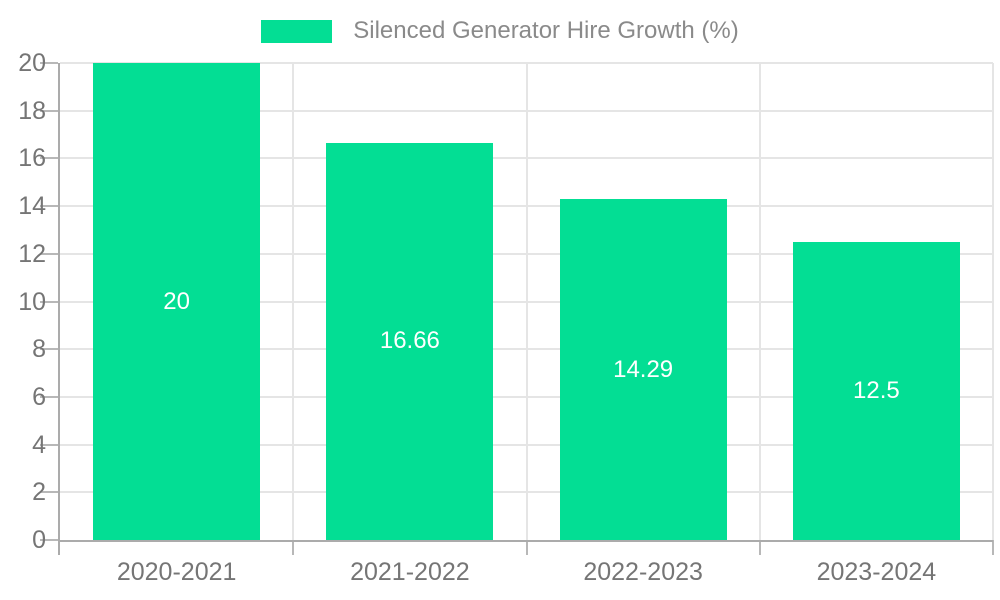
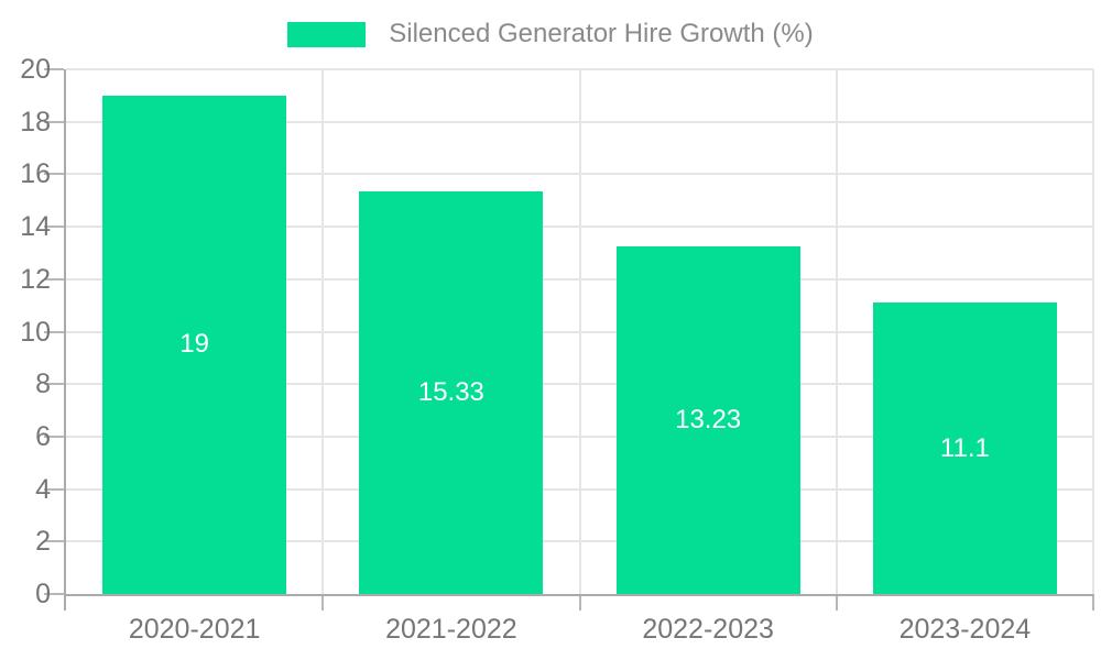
2020-2021: 20 -> 19
2021-2022: 16.66 -> 15.33
2022-2023: 14.29 -> 13.23
2023-2024: 12.5 -> 11.1
